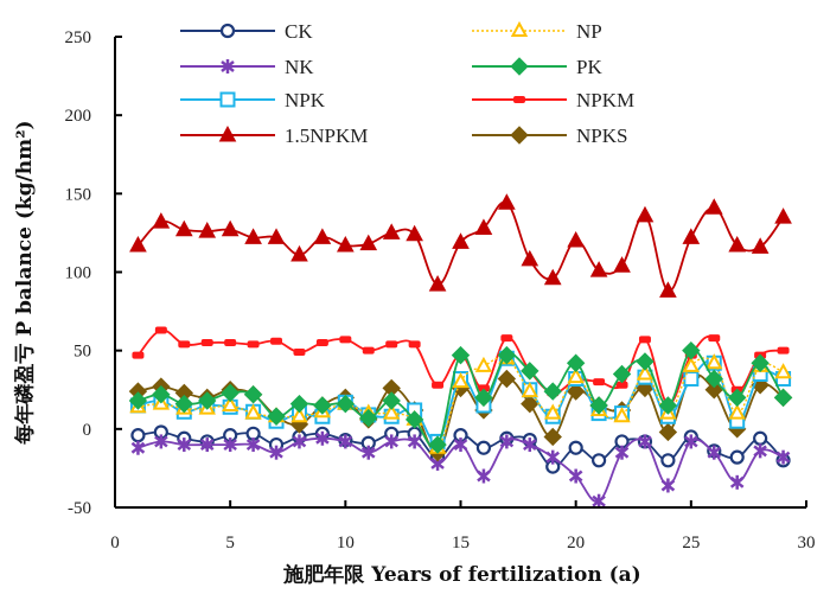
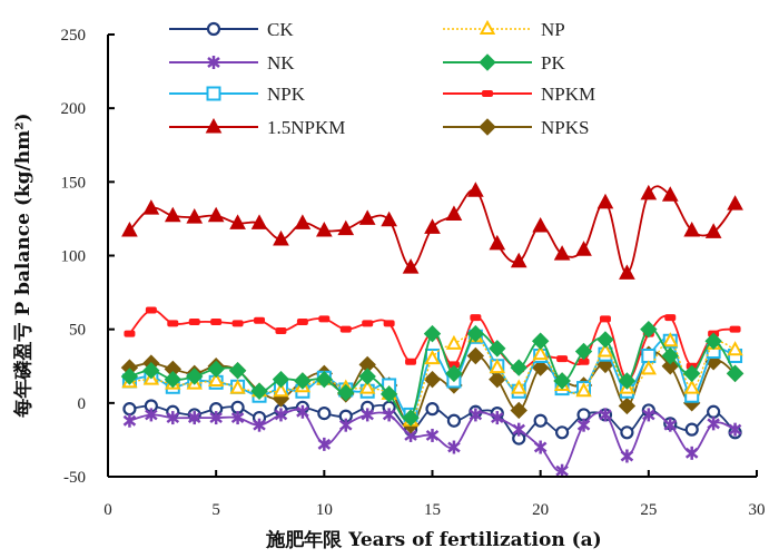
NK/10: -8 -> -28
NK/15: -10 -> -22
NPKS/15: 26 -> 16
NP/25: 40 -> 23
1.5NPKM/25: 122 -> 142
